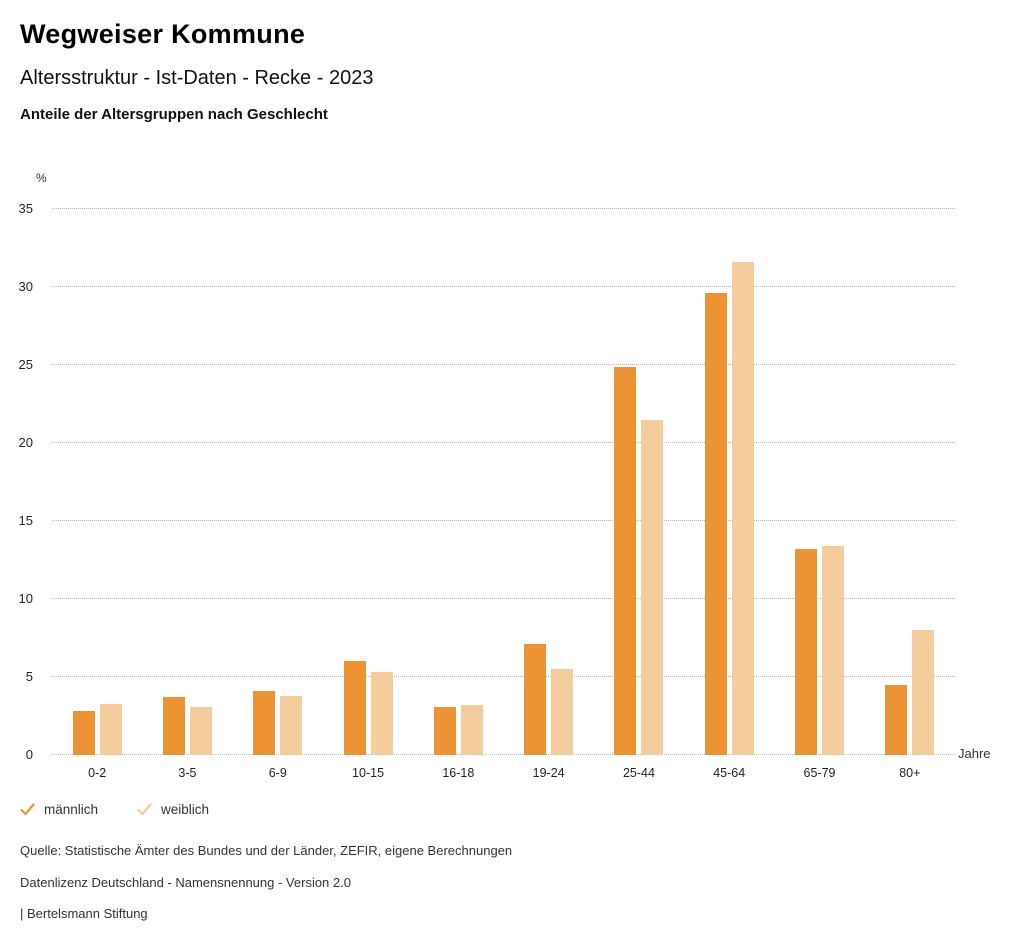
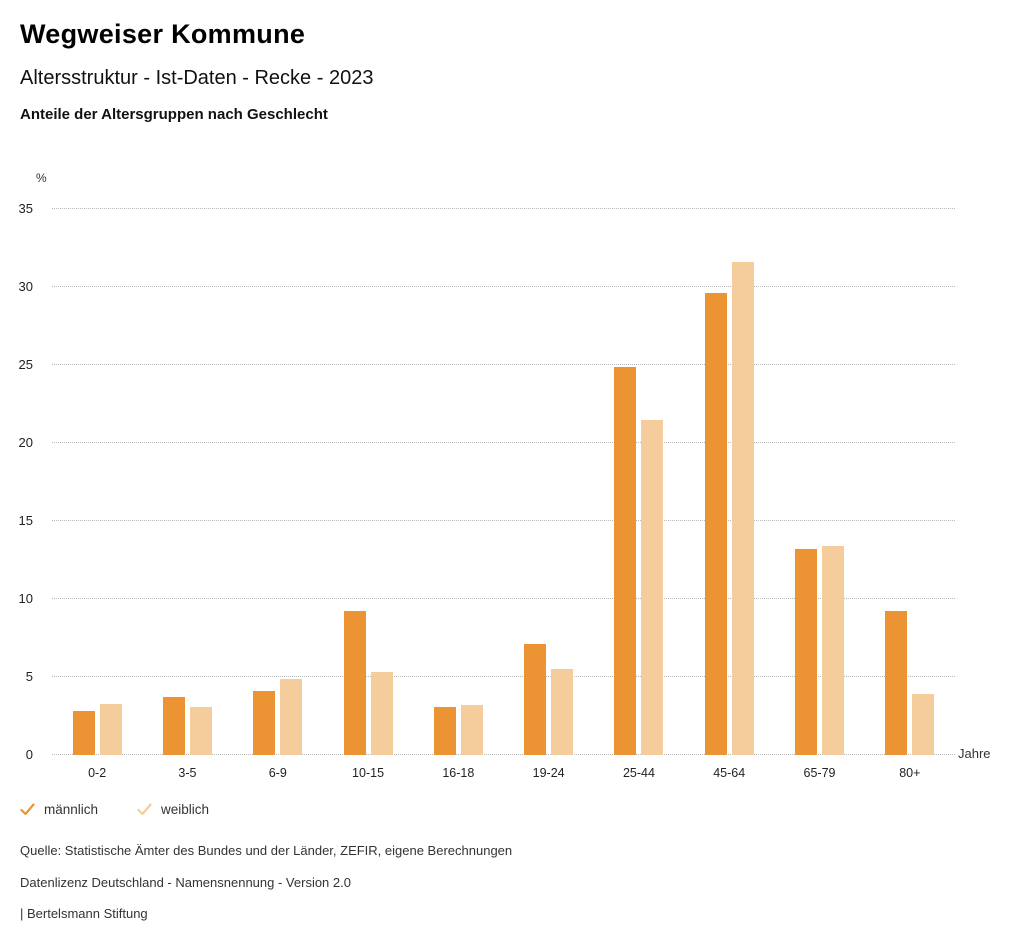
weiblich/6-9: 3.8 -> 4.9
männlich/10-15: 6.0 -> 9.2
männlich/80+: 4.5 -> 9.2
weiblich/80+: 8.0 -> 3.9
